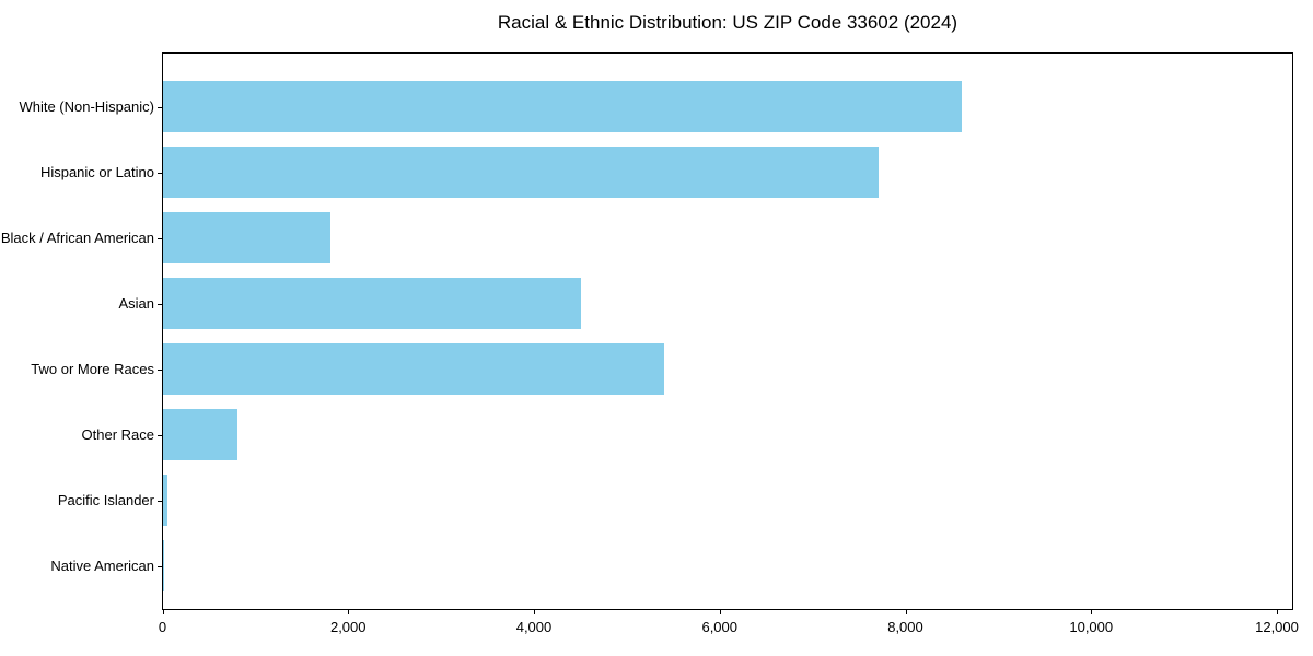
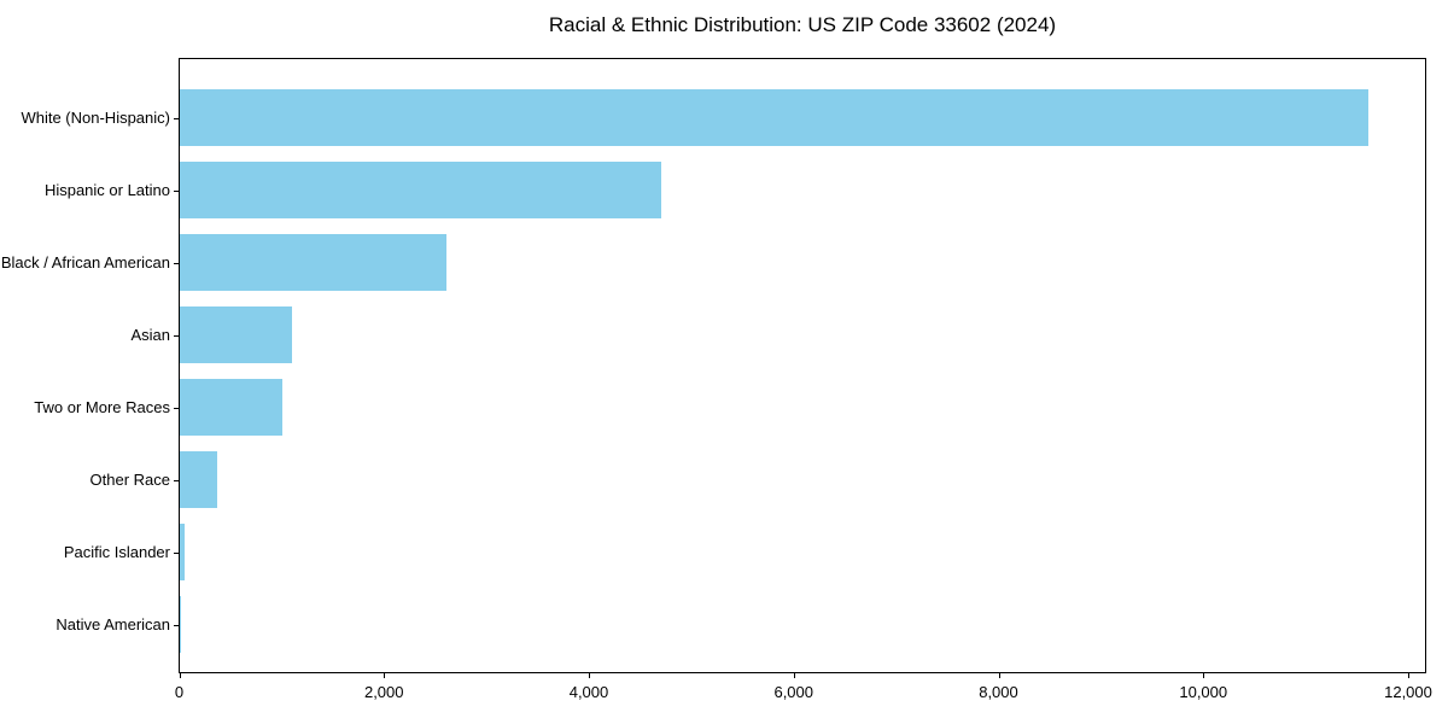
White (Non-Hispanic): 8600 -> 11600
Hispanic or Latino: 7700 -> 4700
Black / African American: 1800 -> 2600
Asian: 4500 -> 1100
Two or More Races: 5400 -> 1000
Other Race: 800 -> 400
